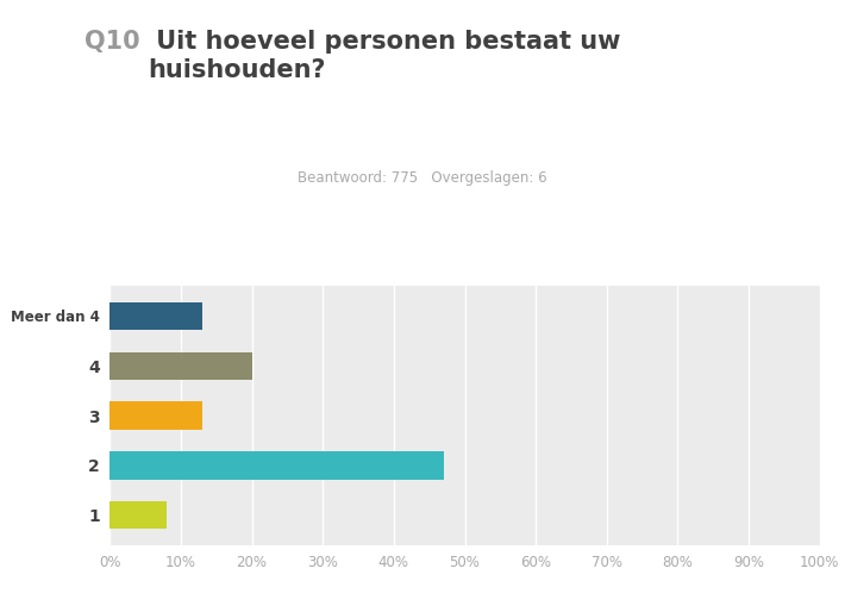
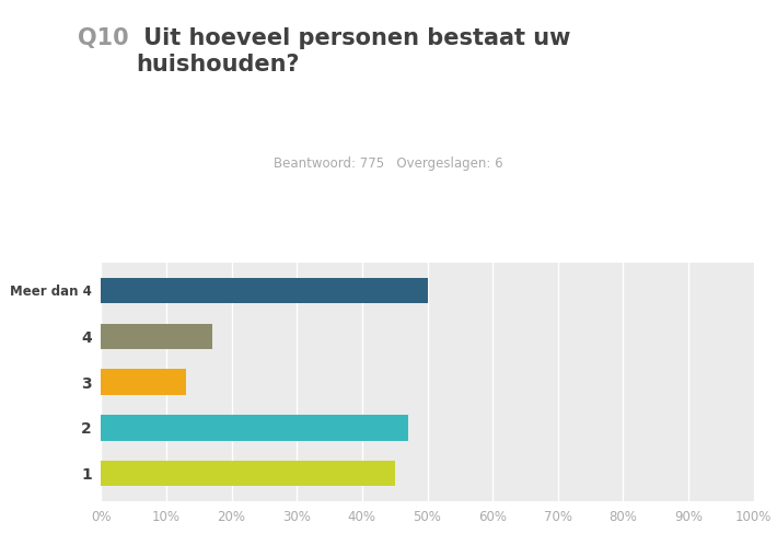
Meer dan 4: 13% -> 50%
4: 20% -> 17%
1: 8% -> 45%
